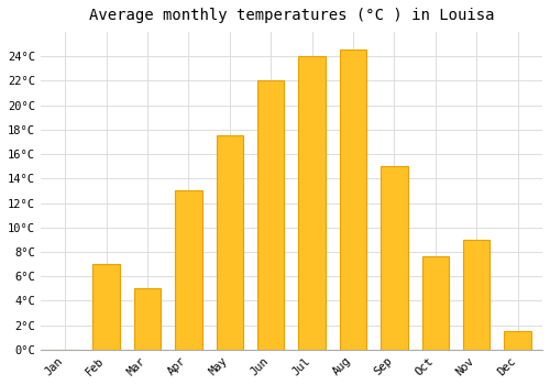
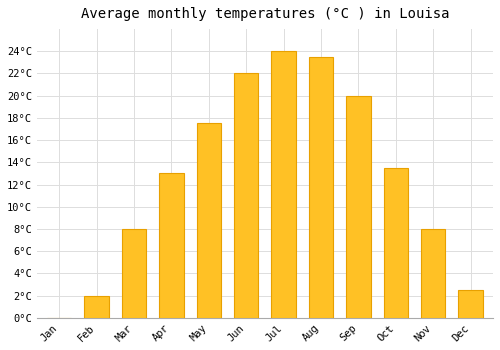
Feb: 7.0°C -> 2.0°C
Mar: 5.0°C -> 8.0°C
Aug: 24.6°C -> 23.5°C
Sep: 15.0°C -> 20.0°C
Oct: 7.6°C -> 13.5°C
Nov: 9.0°C -> 8.0°C
Dec: 1.5°C -> 2.5°C
